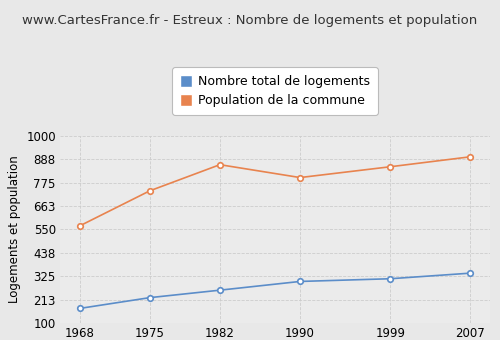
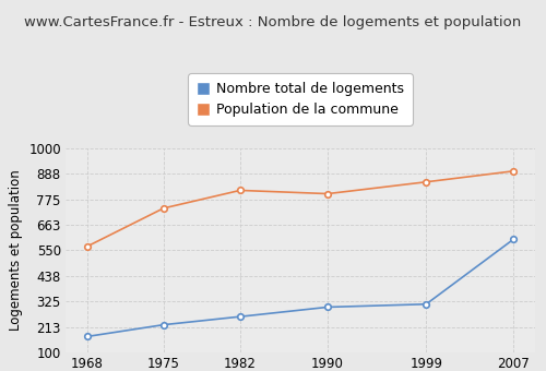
Population de la commune/1982: 862 -> 815
Nombre total de logements/2007: 340 -> 600
